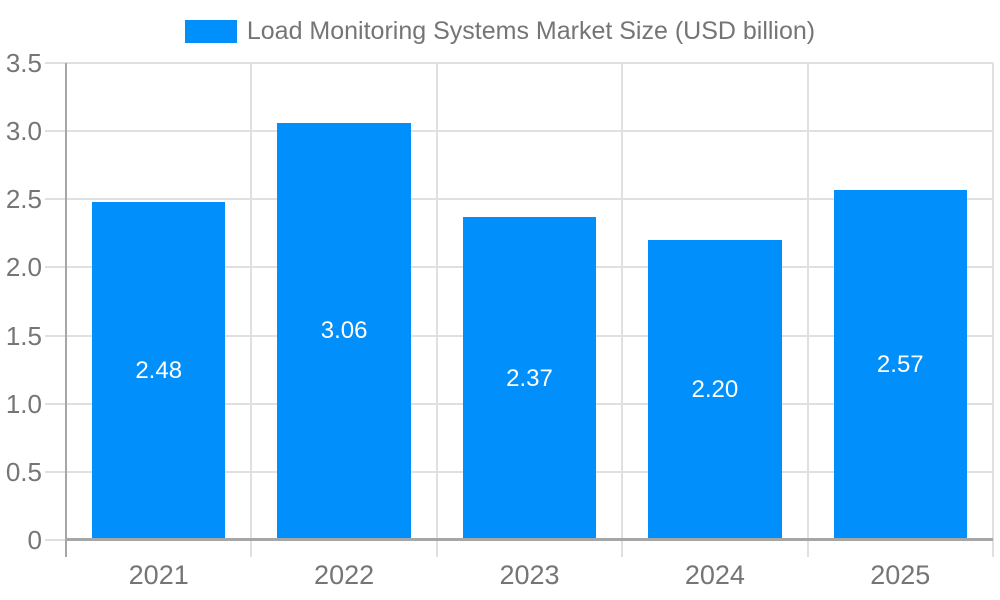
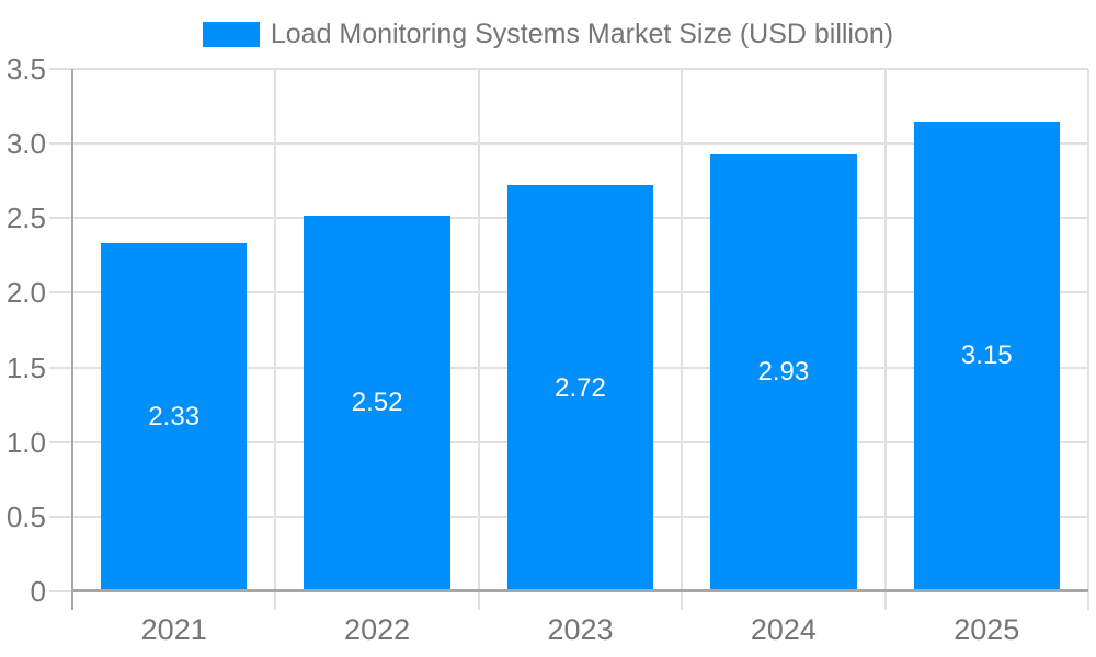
2021: 2.48 -> 2.33
2022: 3.06 -> 2.52
2023: 2.37 -> 2.72
2024: 2.20 -> 2.93
2025: 2.57 -> 3.15
